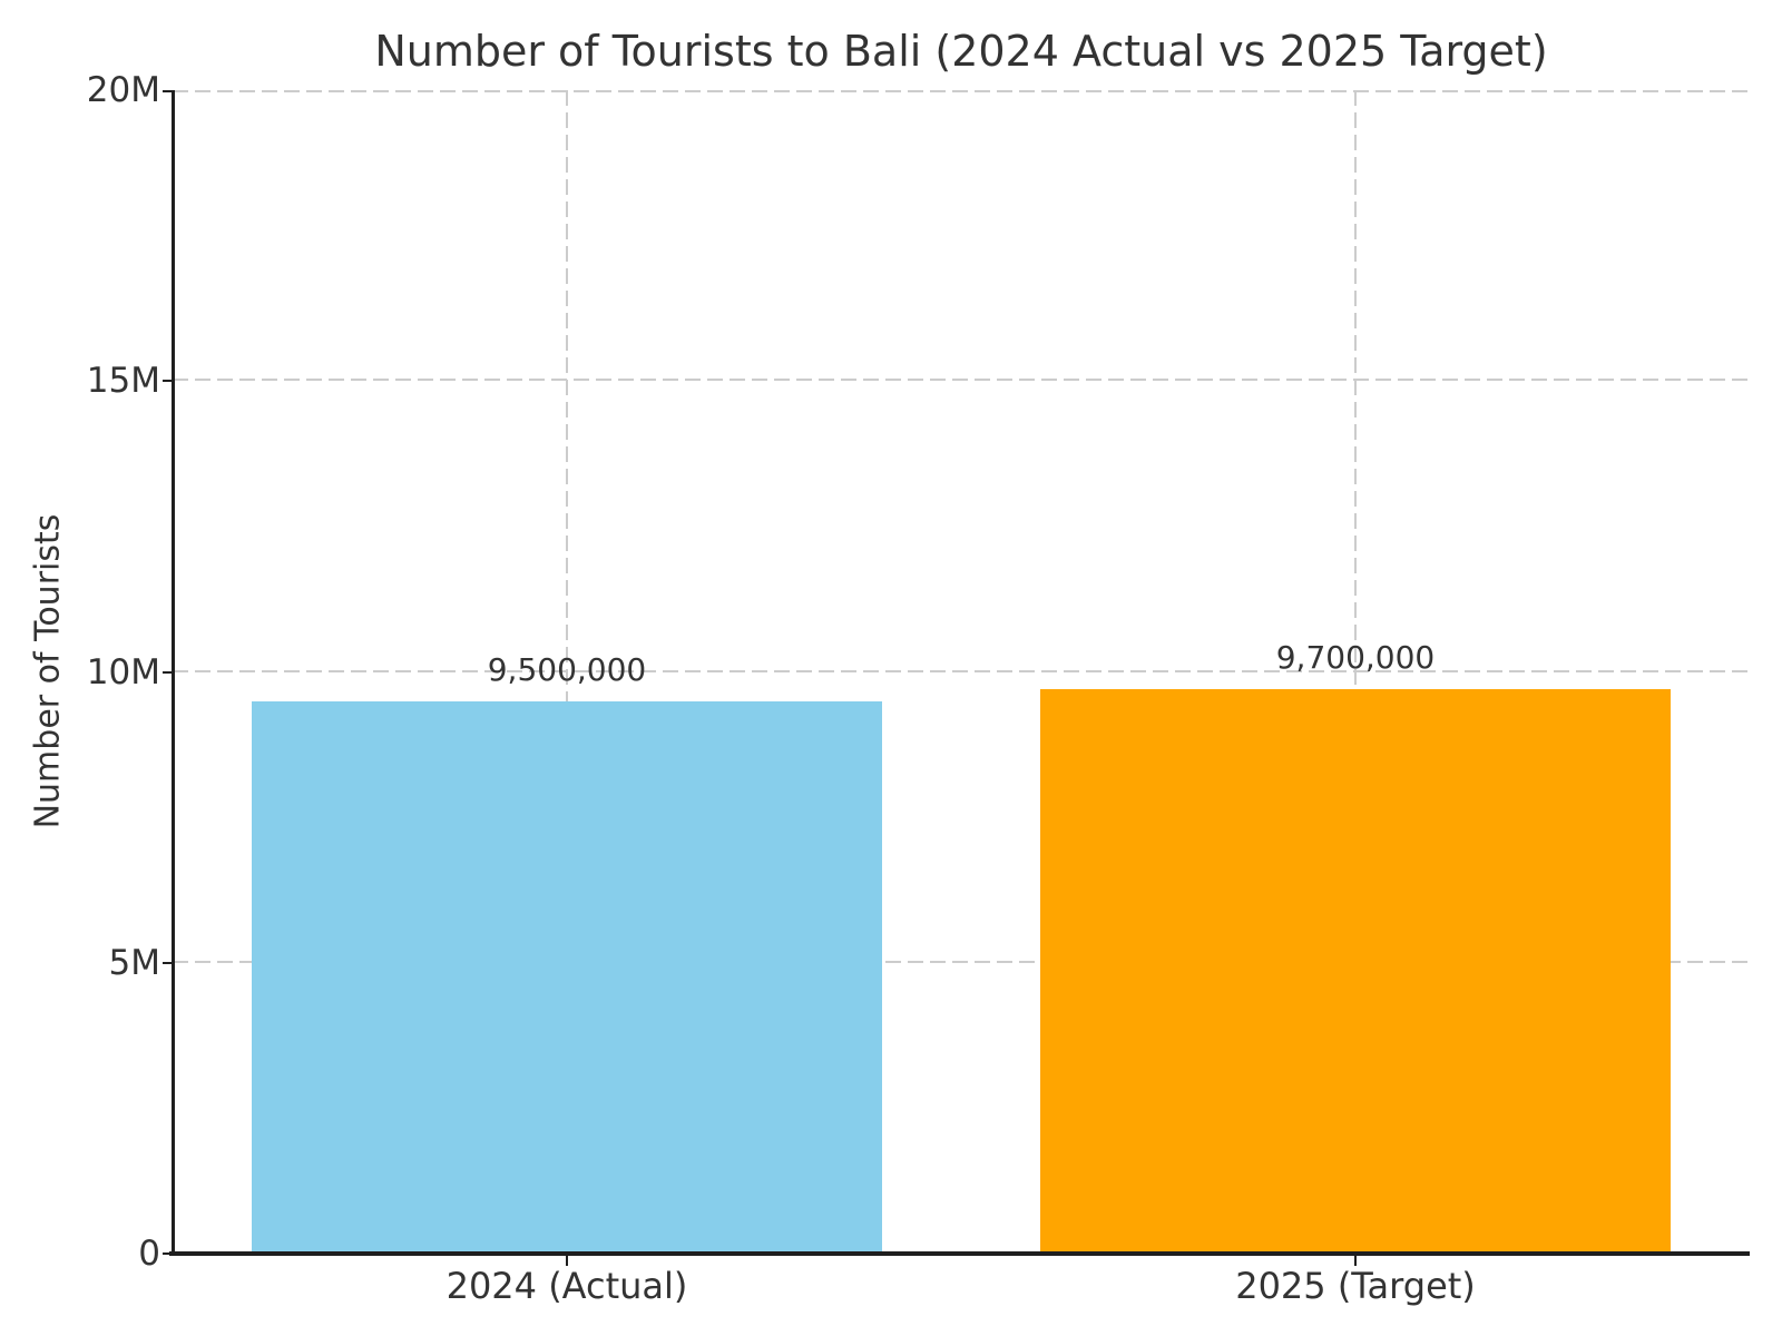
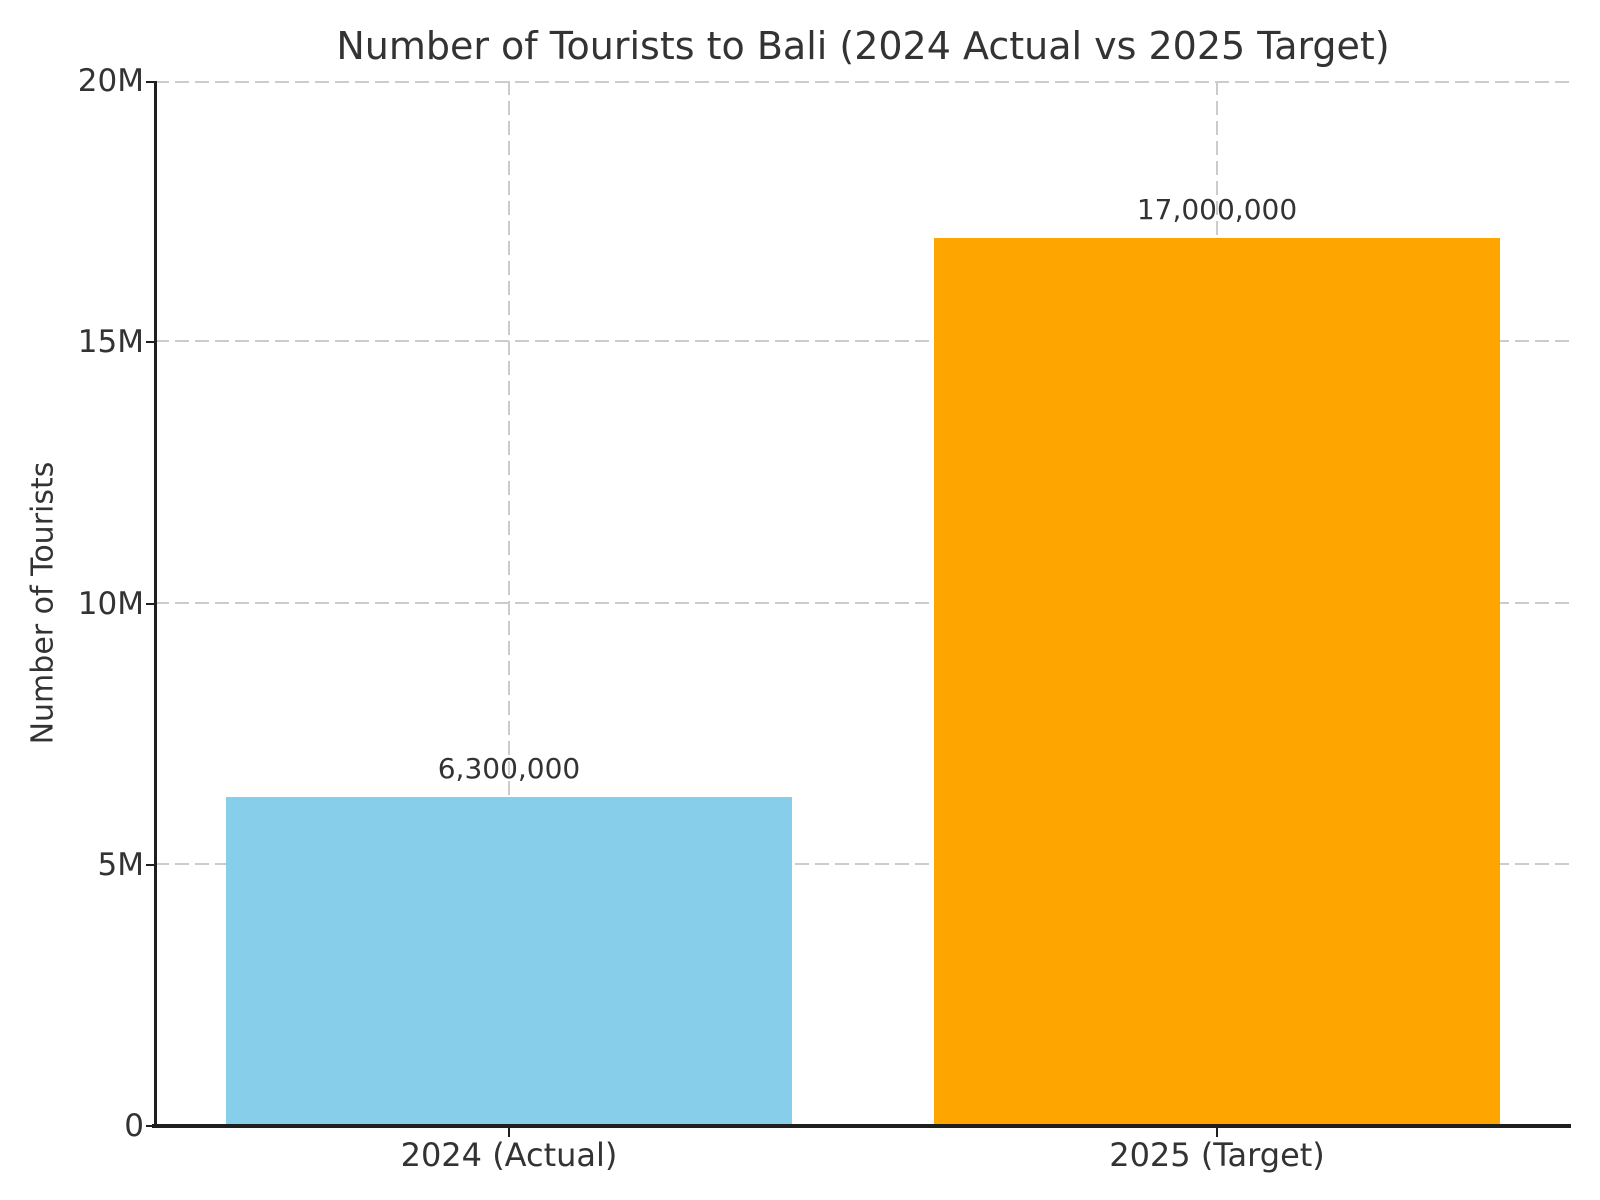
2024 (Actual): 9,500,000 -> 6,300,000
2025 (Target): 9,700,000 -> 17,000,000
